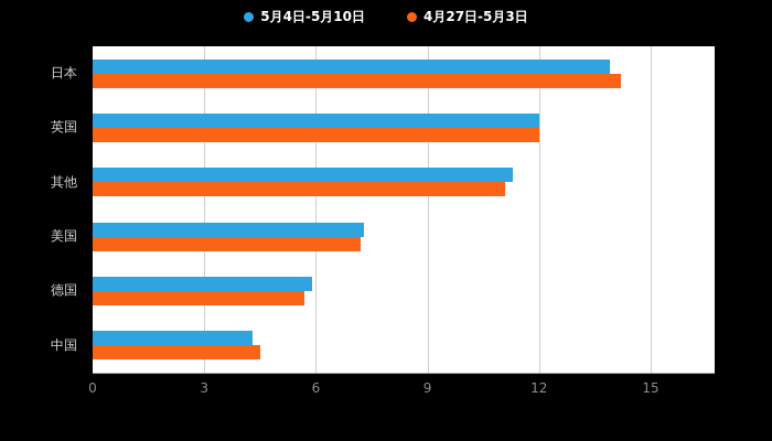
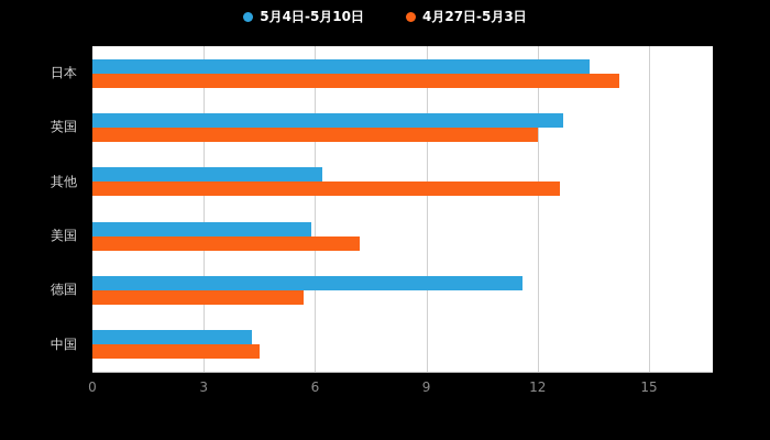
5月4日-5月10日/日本: 13.9 -> 13.4
5月4日-5月10日/英国: 12.0 -> 12.7
5月4日-5月10日/其他: 11.3 -> 6.2
4月27日-5月3日/其他: 11.1 -> 12.6
5月4日-5月10日/美国: 7.3 -> 5.9
5月4日-5月10日/德国: 5.9 -> 11.6
